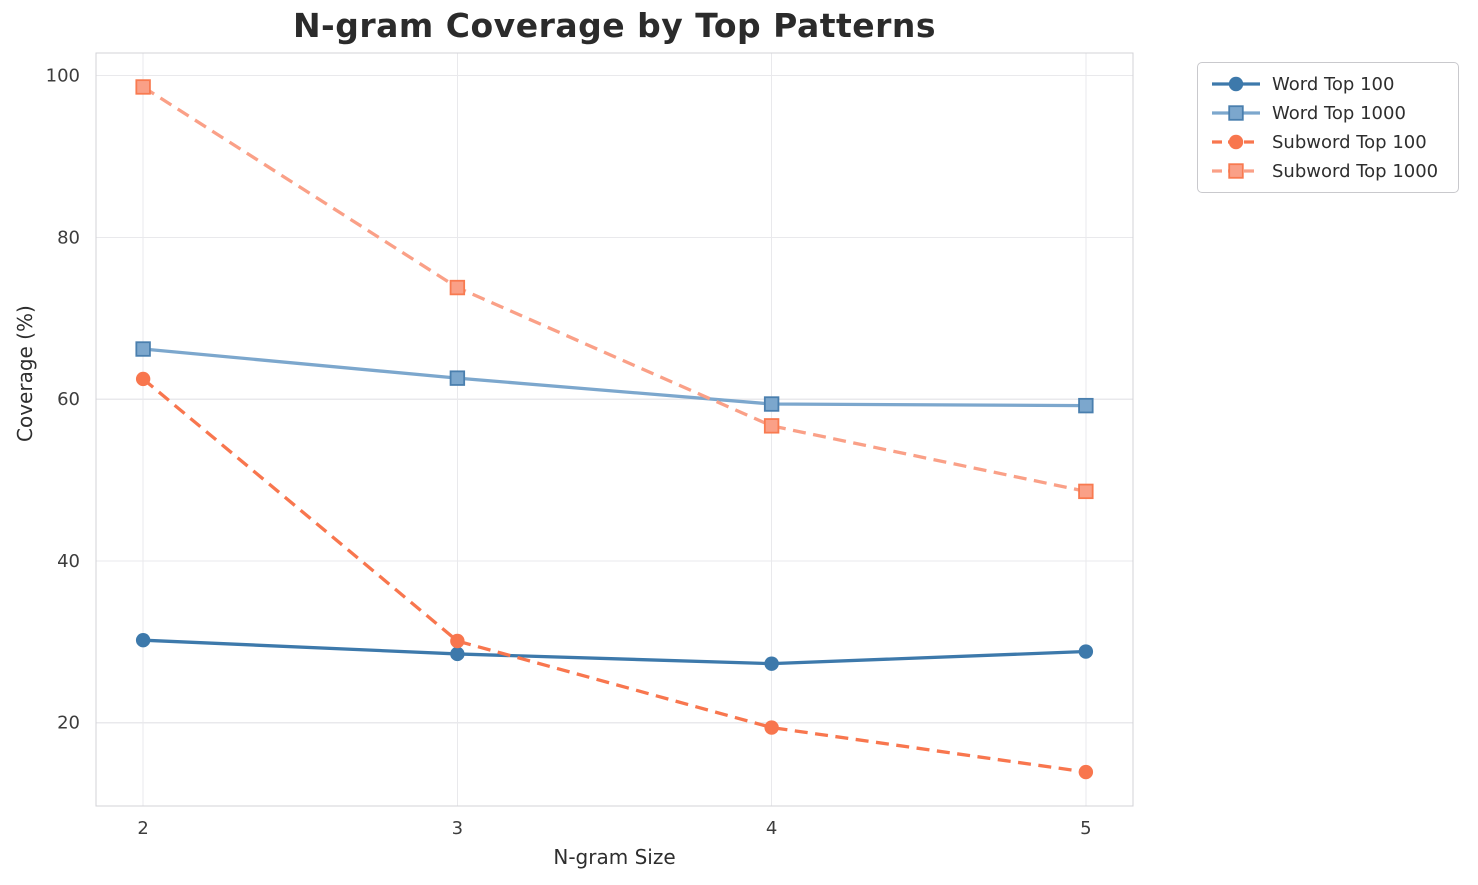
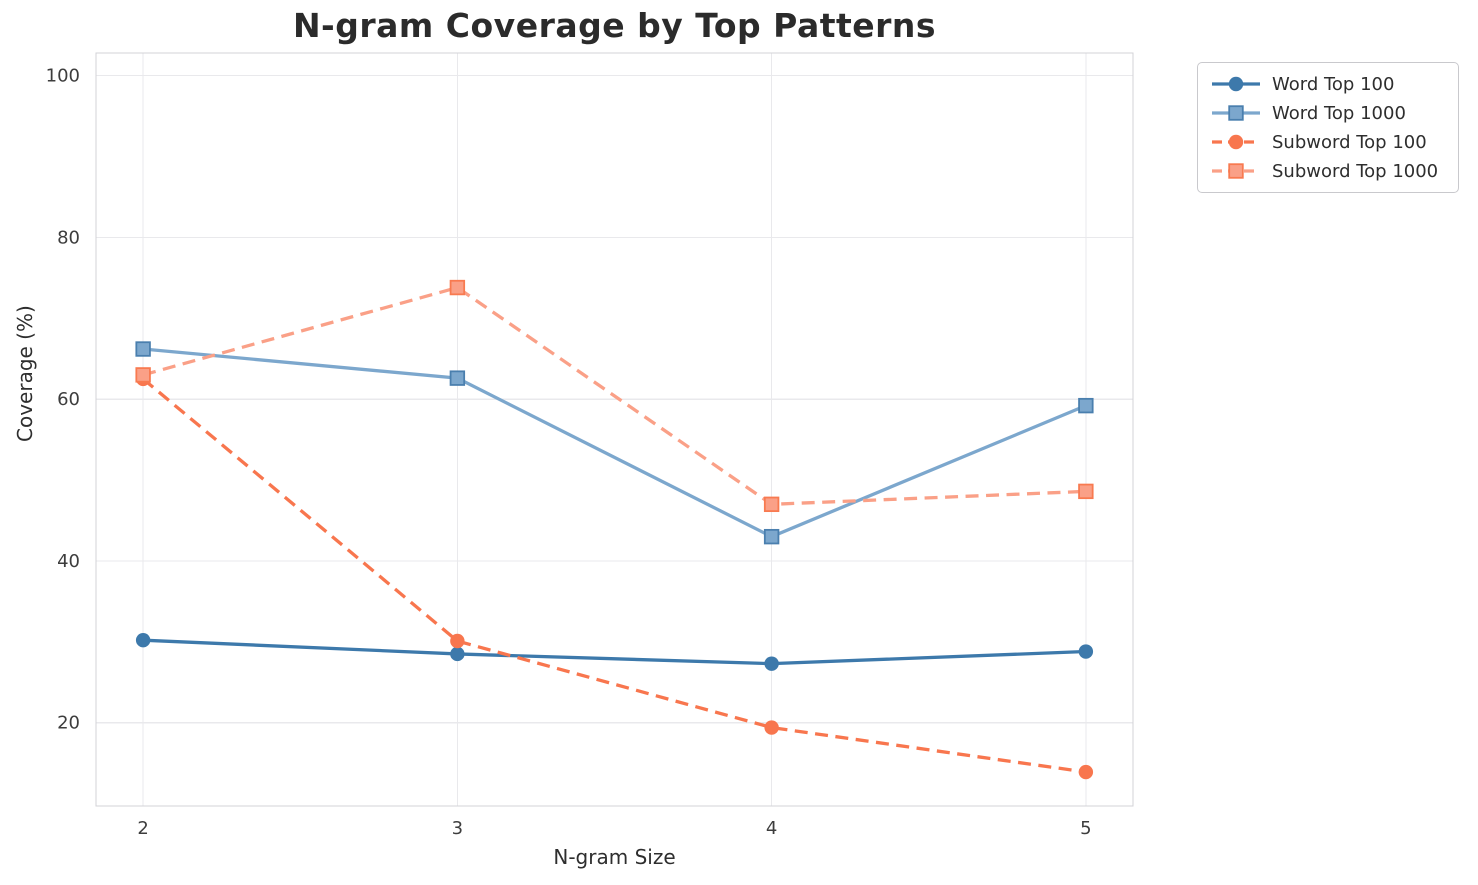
Subword Top 1000/2: 99 -> 63
Word Top 1000/4: 59 -> 43
Subword Top 1000/4: 57 -> 47
